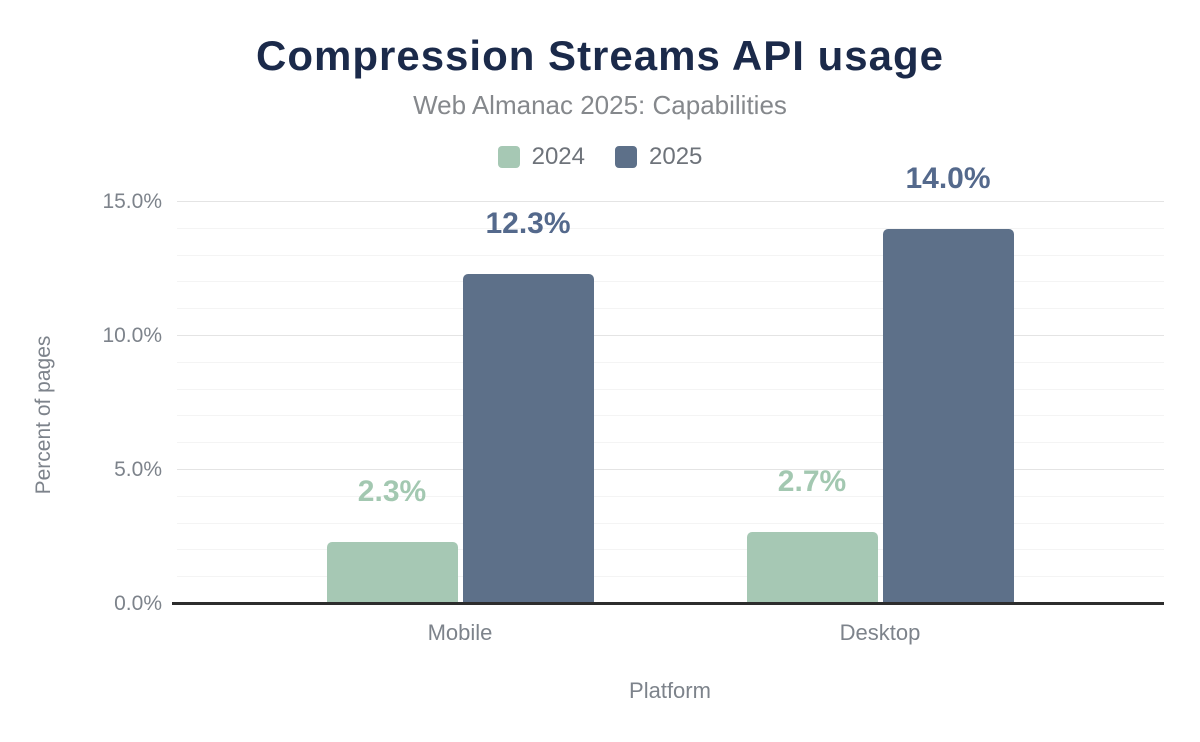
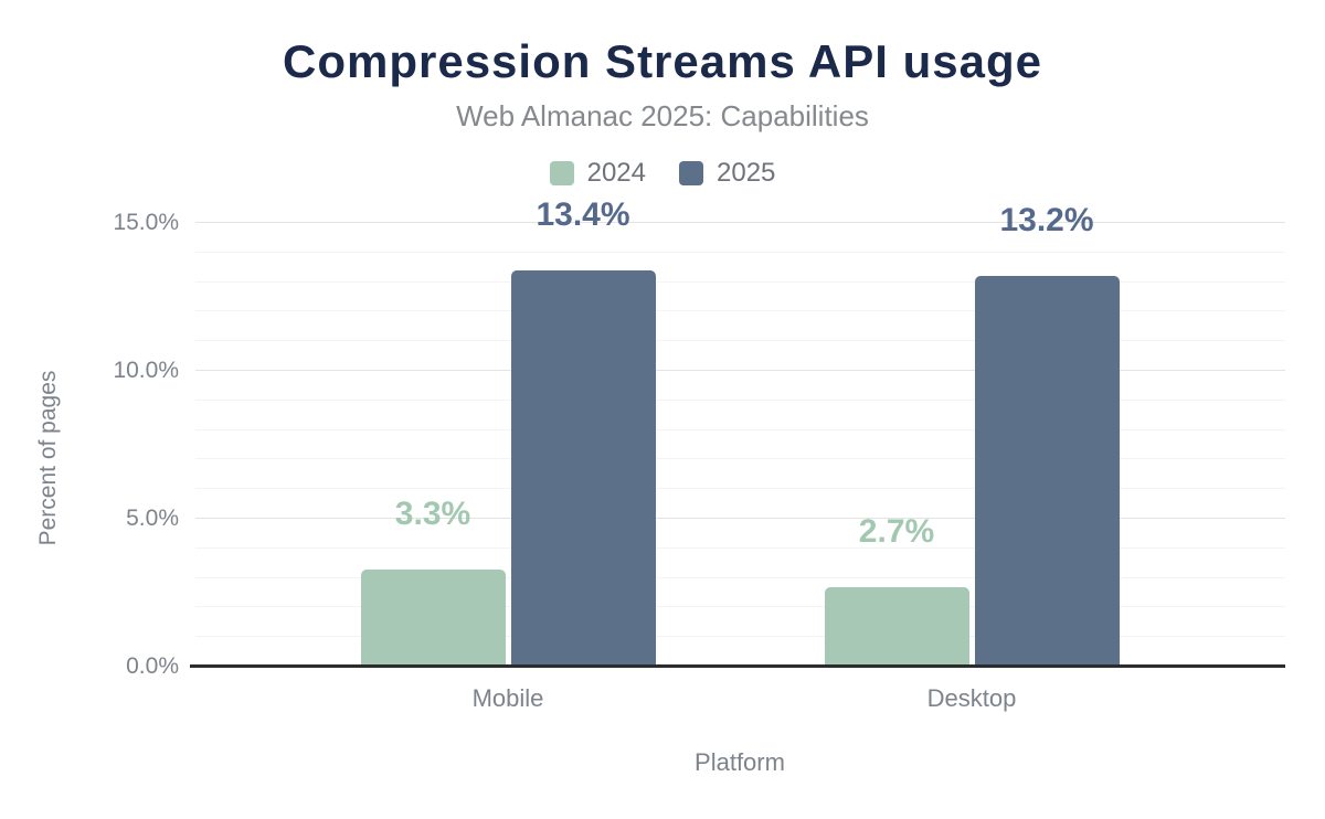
2024/Mobile: 2.3% -> 3.3%
2025/Mobile: 12.3% -> 13.4%
2025/Desktop: 14.0% -> 13.2%
